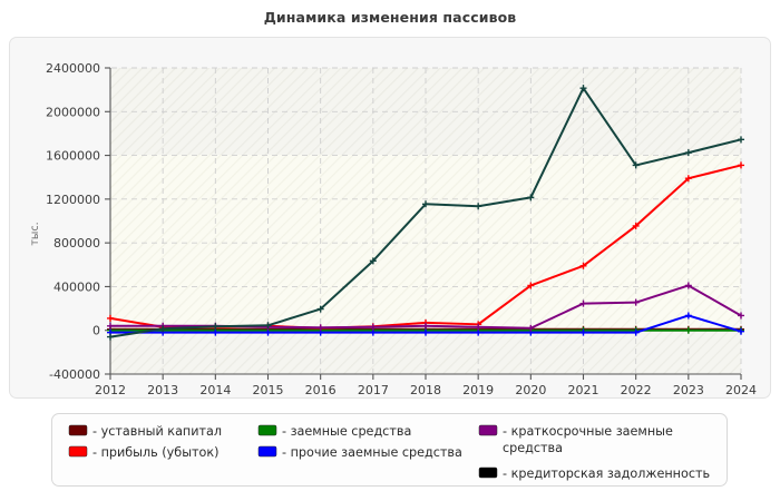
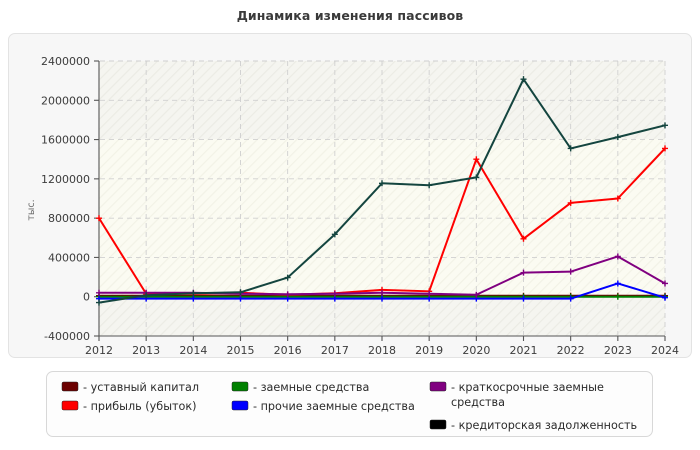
- прибыль (убыток)/2012: 100000 -> 800000
- прибыль (убыток)/2020: 400000 -> 1400000
- прибыль (убыток)/2023: 1400000 -> 1000000
